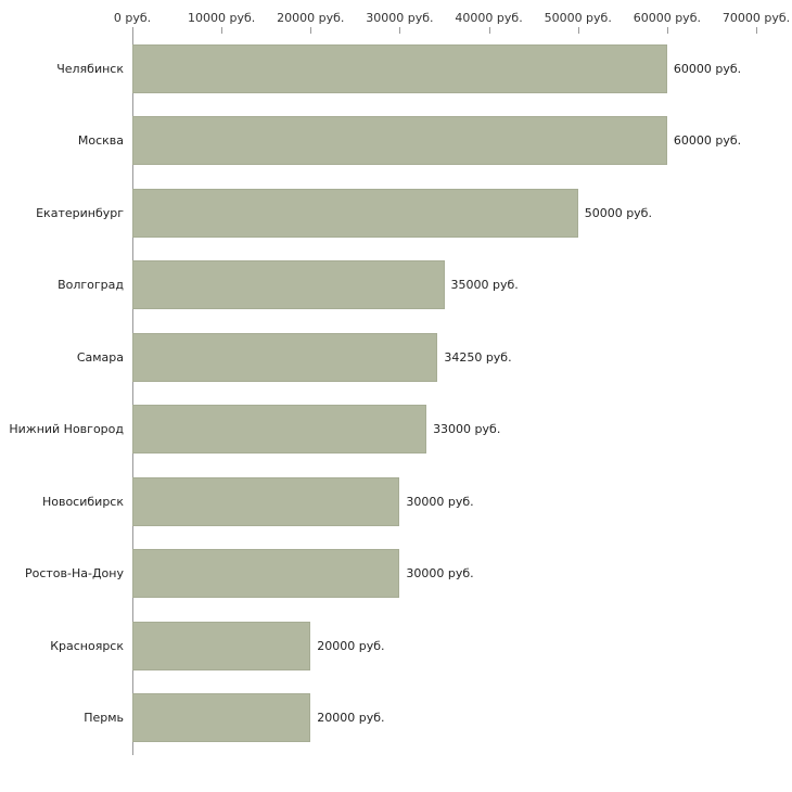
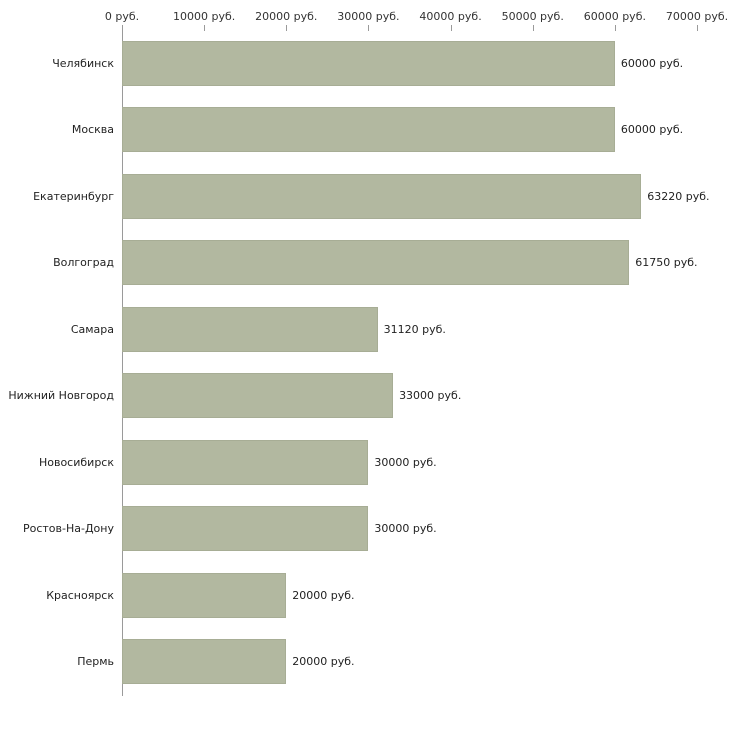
Екатеринбург: 50000 -> 63220
Волгоград: 35000 -> 61750
Самара: 34250 -> 31120
